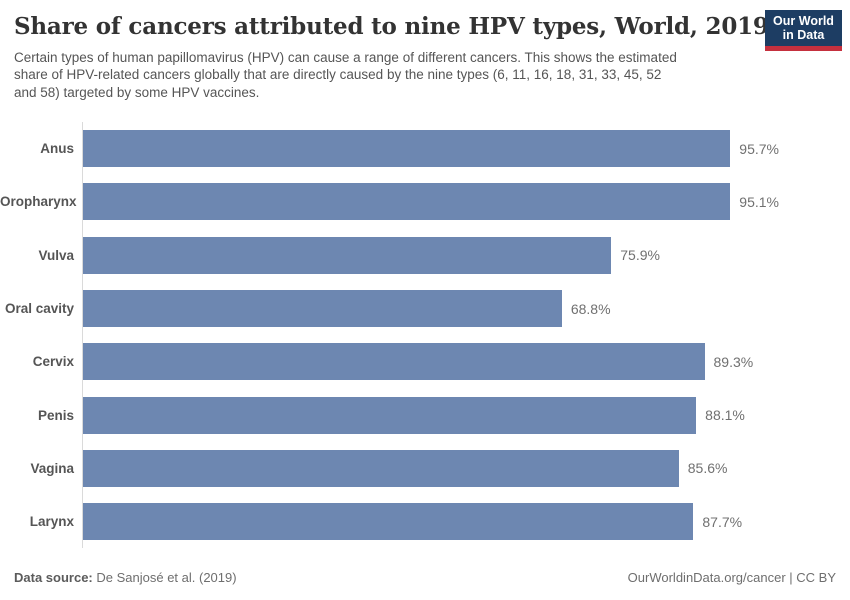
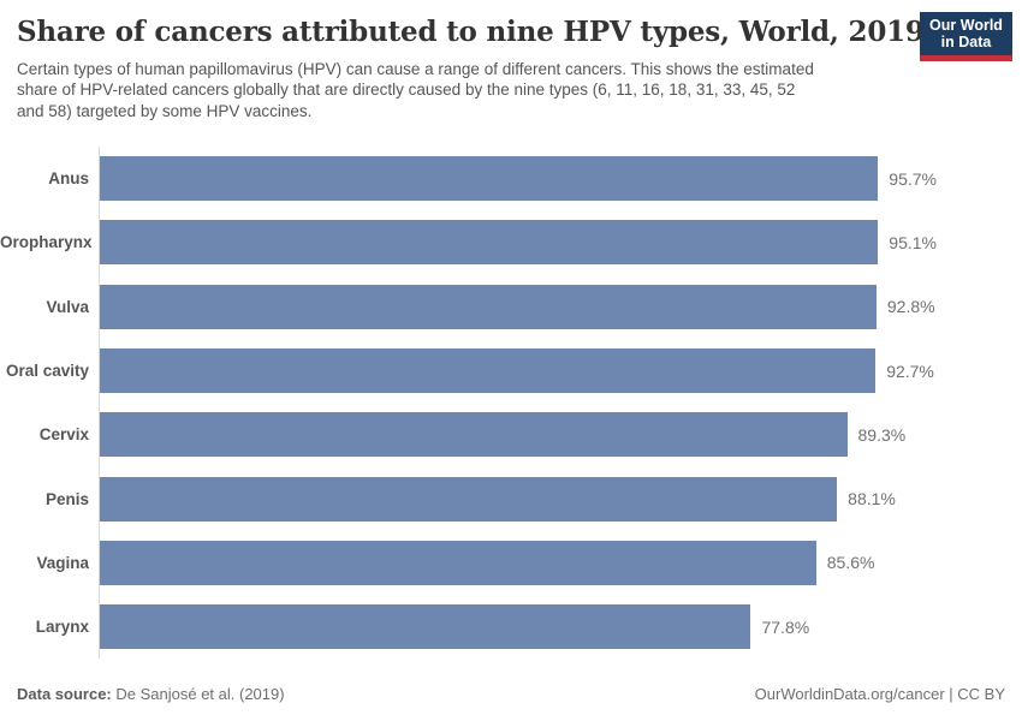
Vulva: 75.9% -> 92.8%
Oral cavity: 68.8% -> 92.7%
Larynx: 87.7% -> 77.8%
